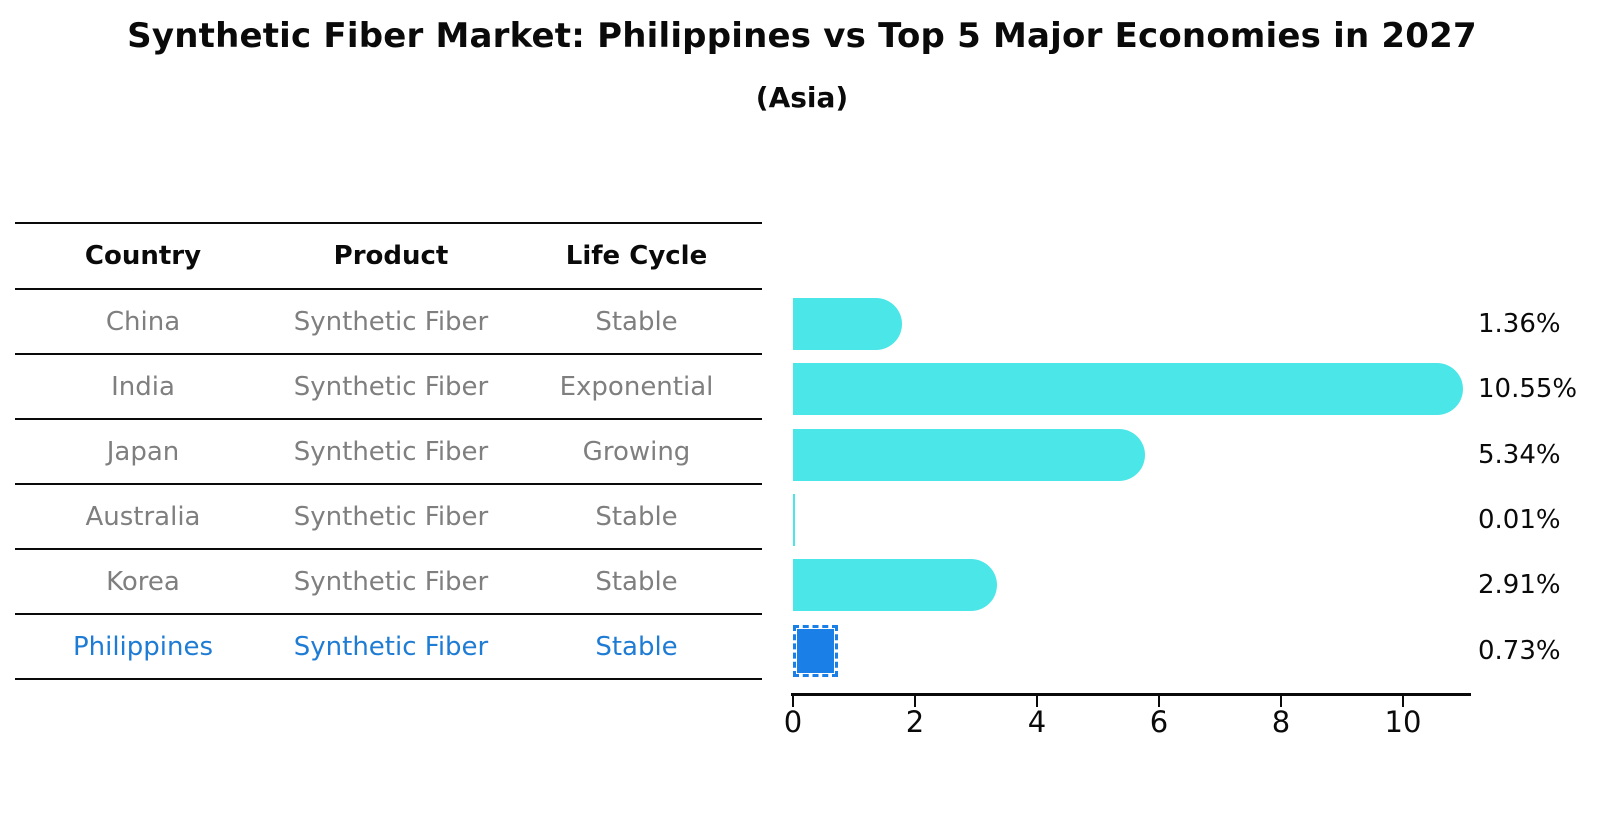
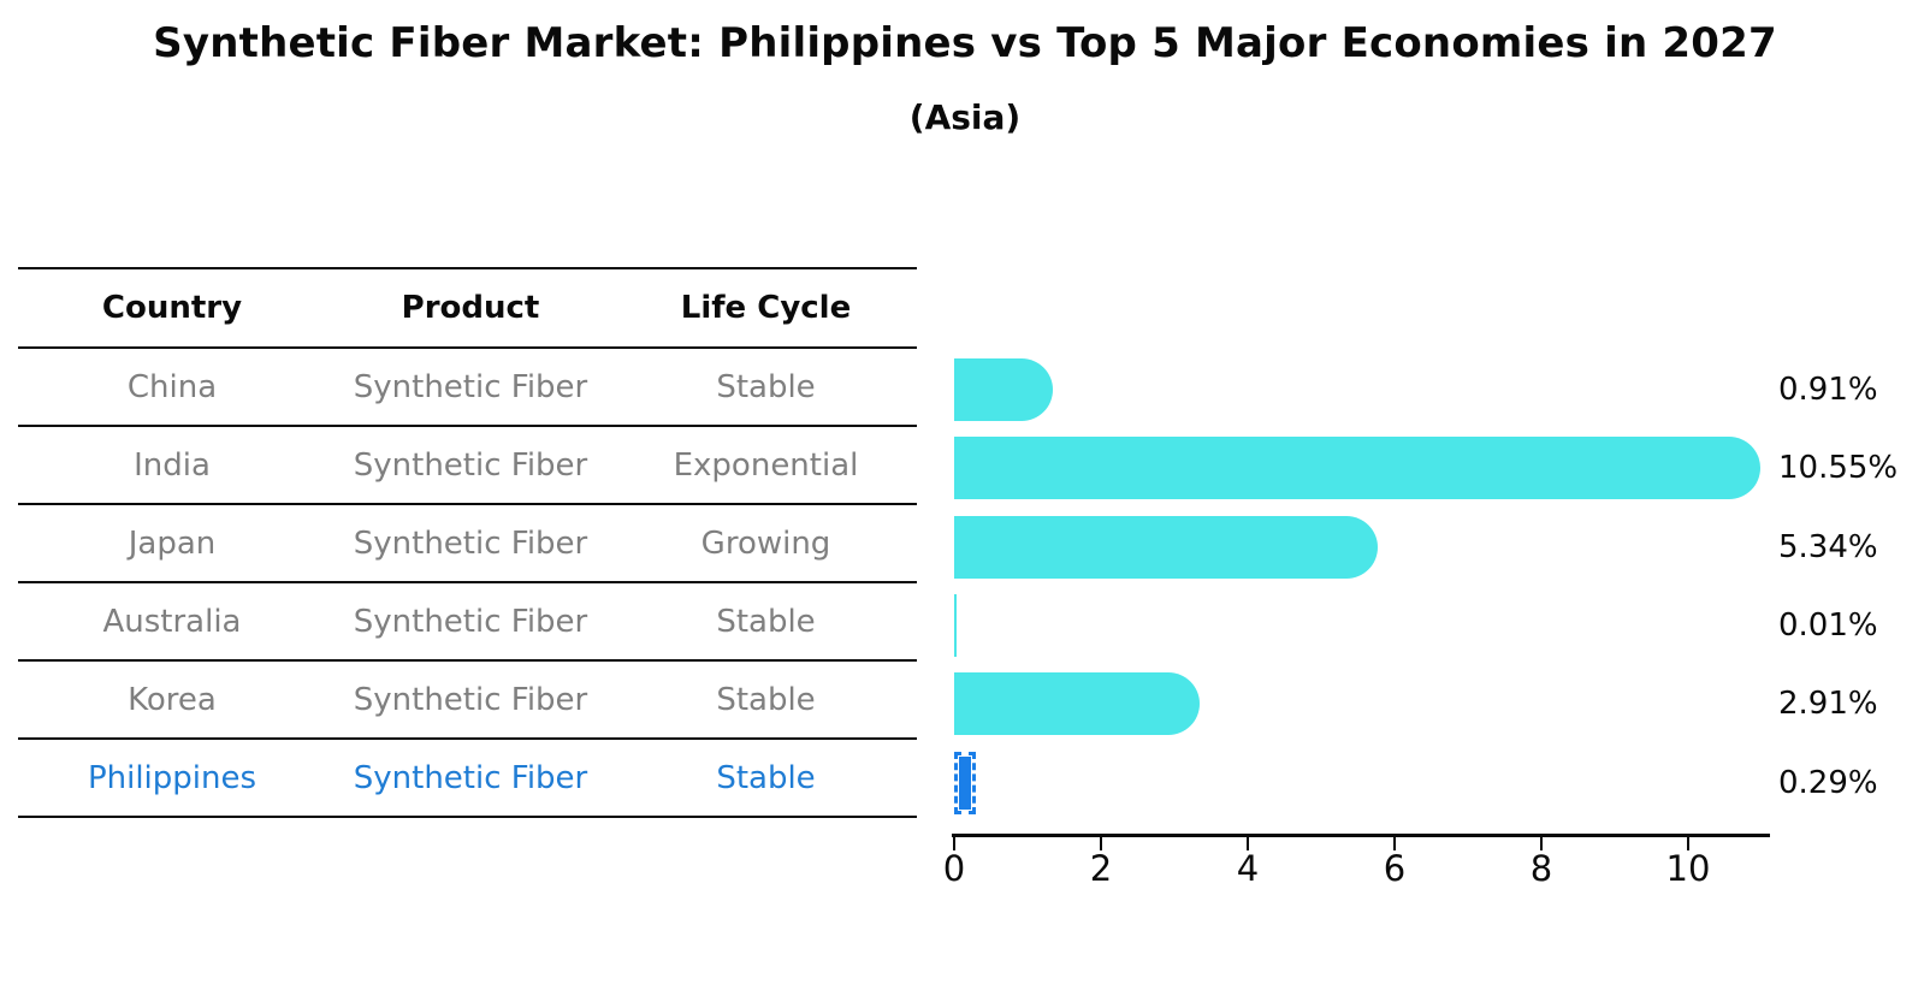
China: 1.36% -> 0.91%
Philippines: 0.73% -> 0.29%
